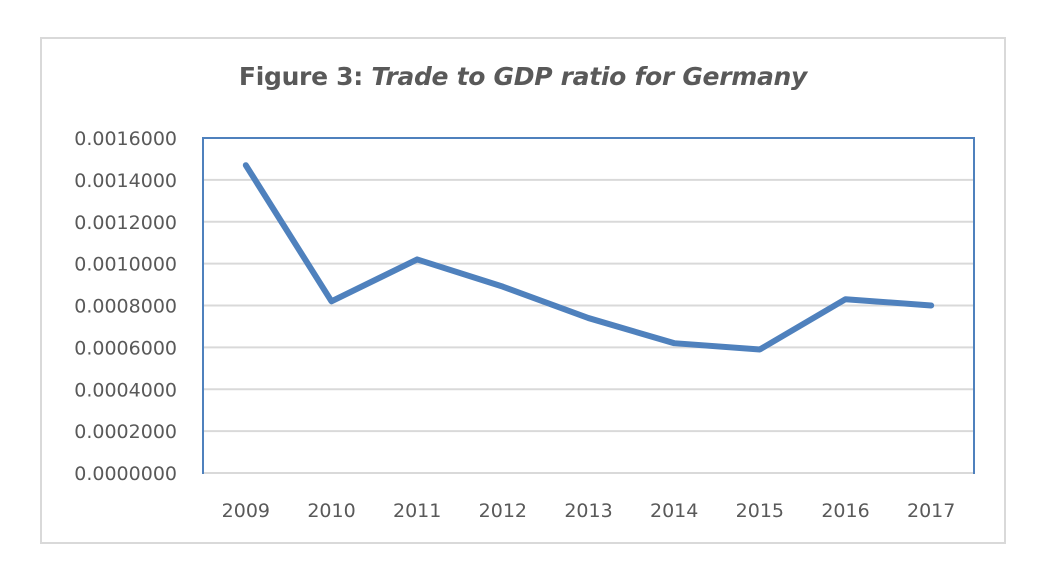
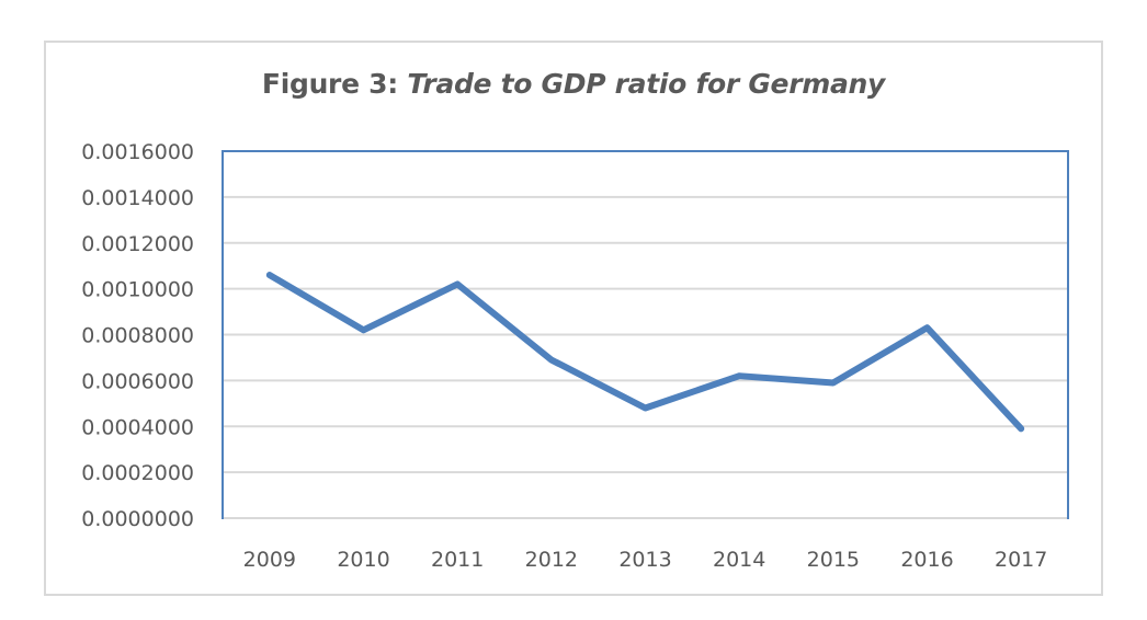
2009: 0.00147 -> 0.00106
2012: 0.00089 -> 0.00069
2013: 0.00074 -> 0.00048
2017: 0.00080 -> 0.00039
